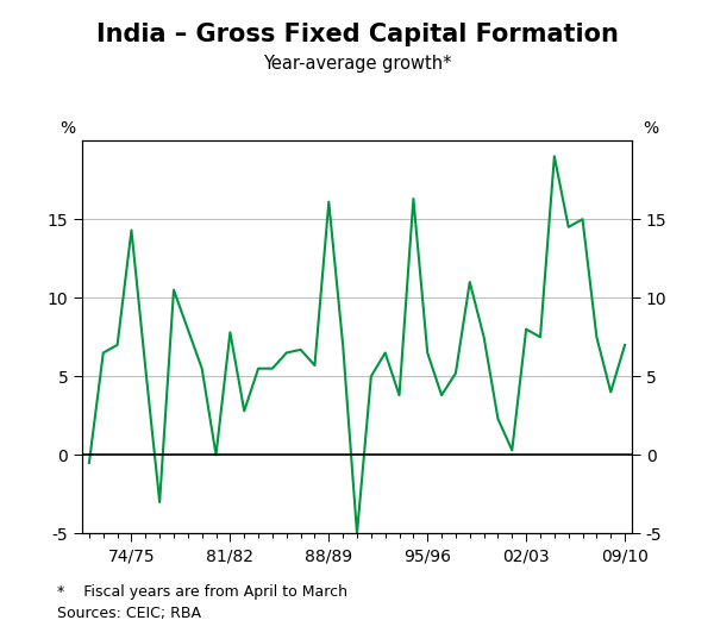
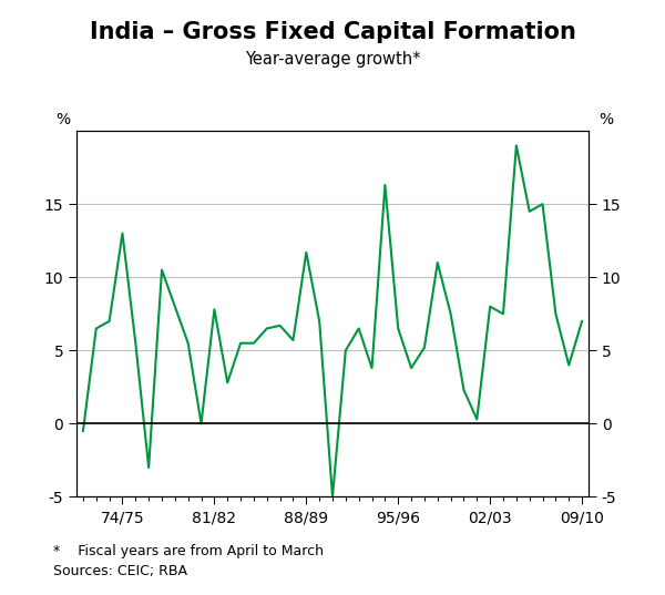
74/75: 14.3 -> 13.0
88/89: 16.1 -> 11.7
